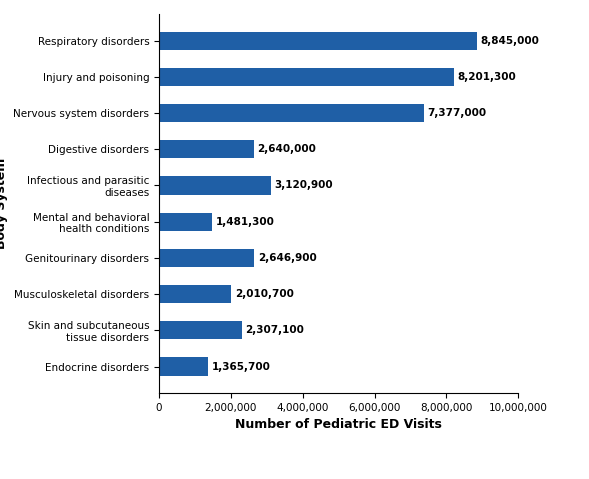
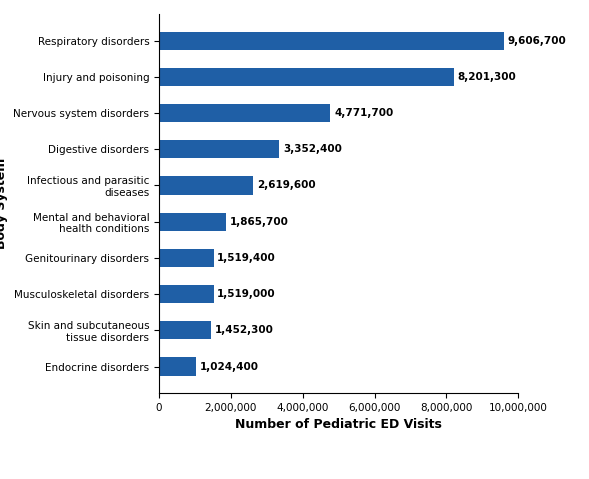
Respiratory disorders: 8,845,000 -> 9,606,700
Nervous system disorders: 7,377,000 -> 4,771,700
Digestive disorders: 2,640,000 -> 3,352,400
Infectious and parasitic diseases: 3,120,900 -> 2,619,600
Mental and behavioral health conditions: 1,481,300 -> 1,865,700
Genitourinary disorders: 2,646,900 -> 1,519,400
Musculoskeletal disorders: 2,010,700 -> 1,519,000
Skin and subcutaneous tissue disorders: 2,307,100 -> 1,452,300
Endocrine disorders: 1,365,700 -> 1,024,400
